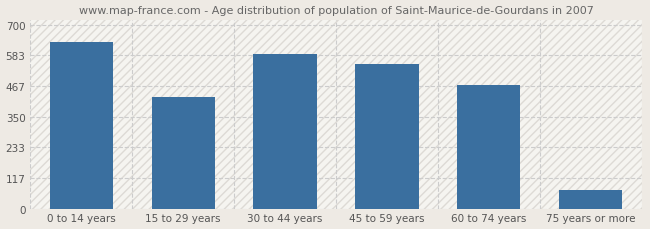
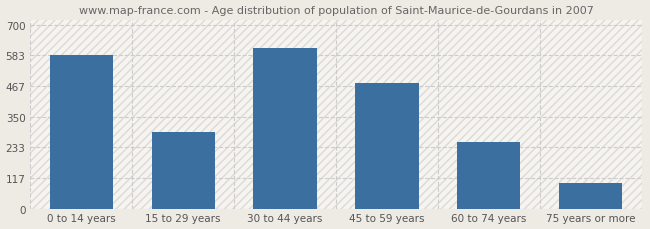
0 to 14 years: 635 -> 583
15 to 29 years: 425 -> 292
30 to 44 years: 590 -> 613
45 to 59 years: 550 -> 478
60 to 74 years: 470 -> 252
75 years or more: 70 -> 96
